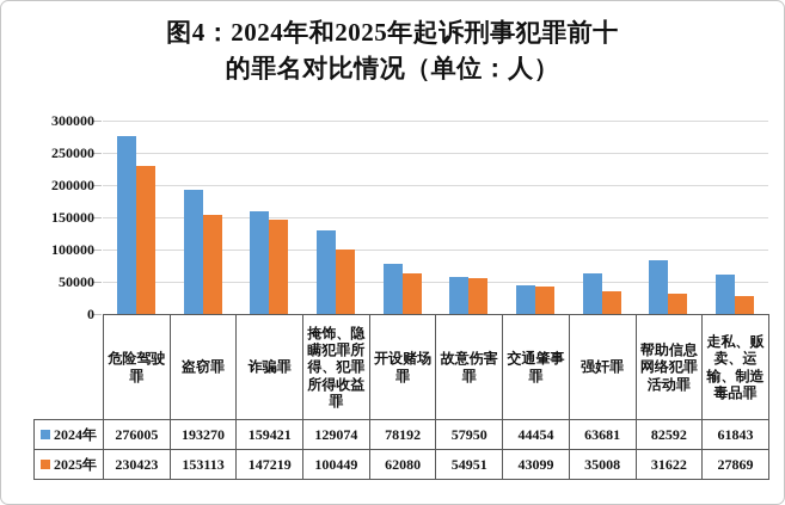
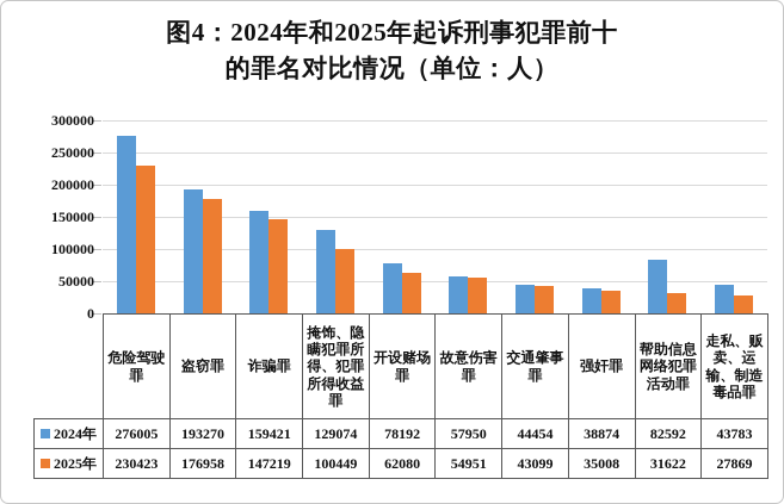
2025年/盗窃罪: 153113 -> 176958
2024年/强奸罪: 63681 -> 38874
2024年/走私、贩卖、运输、制造毒品罪: 61843 -> 43783
